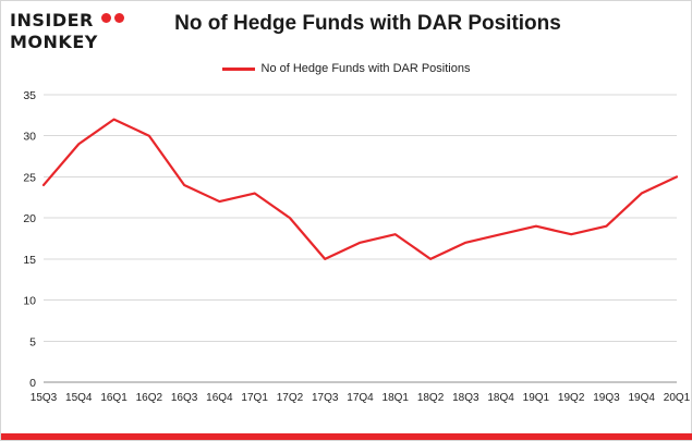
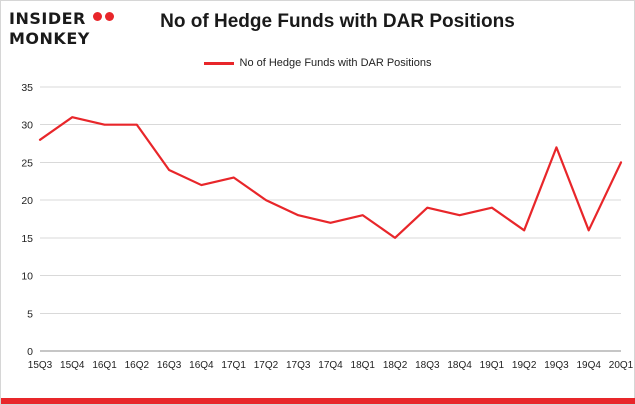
15Q3: 24 -> 28
15Q4: 29 -> 31
16Q1: 32 -> 30
17Q3: 15 -> 18
18Q3: 17 -> 19
19Q2: 18 -> 16
19Q3: 19 -> 27
19Q4: 23 -> 16
